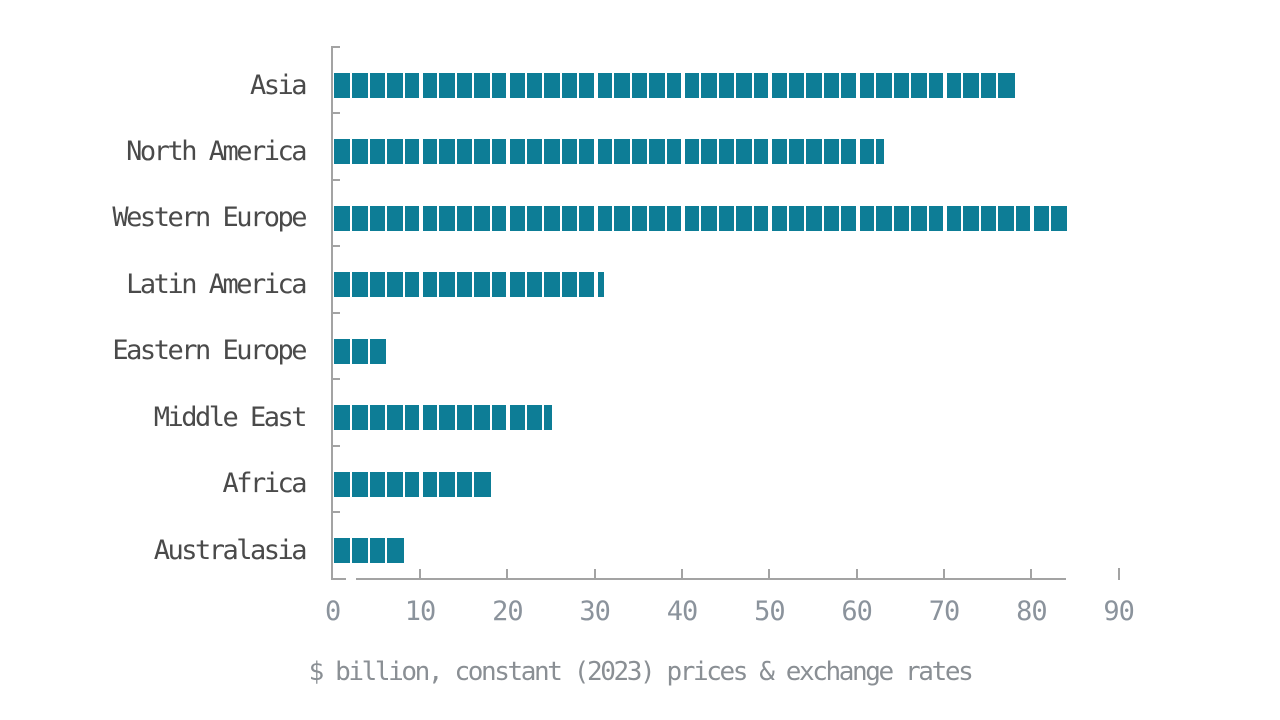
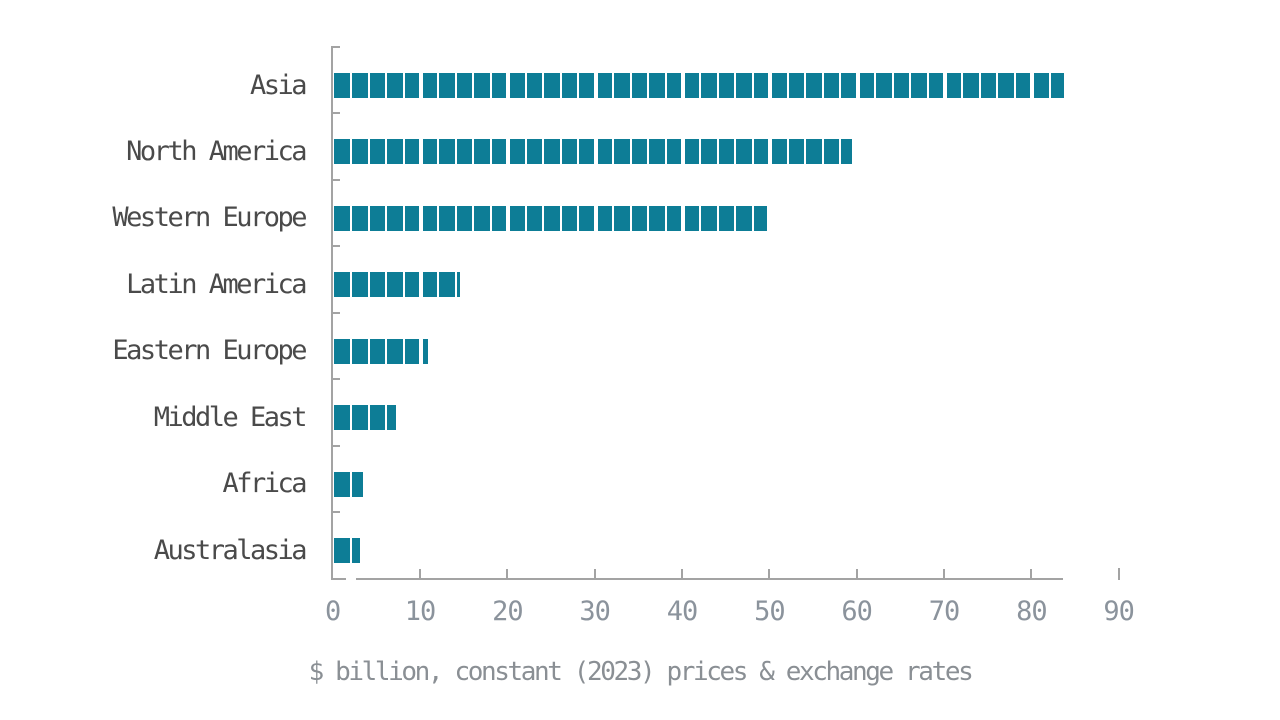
Asia: 78 -> 84
North America: 63 -> 59
Western Europe: 84 -> 50
Latin America: 31 -> 14
Eastern Europe: 6 -> 11
Middle East: 25 -> 7
Africa: 18 -> 3
Australasia: 8 -> 3
